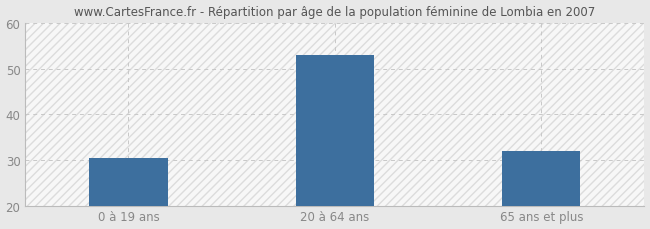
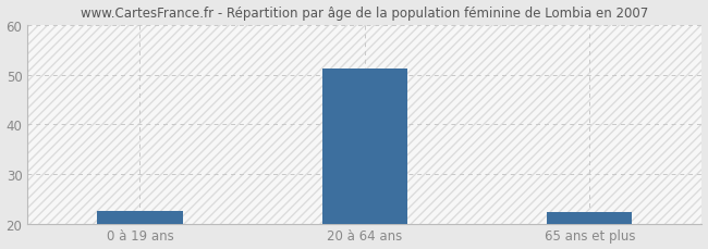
0 à 19 ans: 30.5 -> 22.5
20 à 64 ans: 53.0 -> 51.2
65 ans et plus: 32.0 -> 22.3
